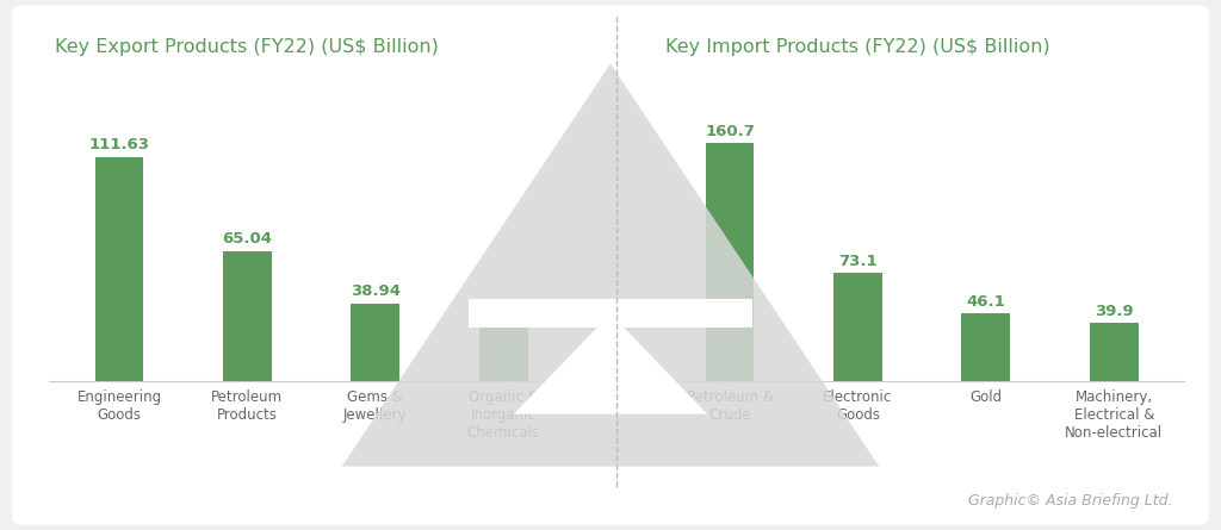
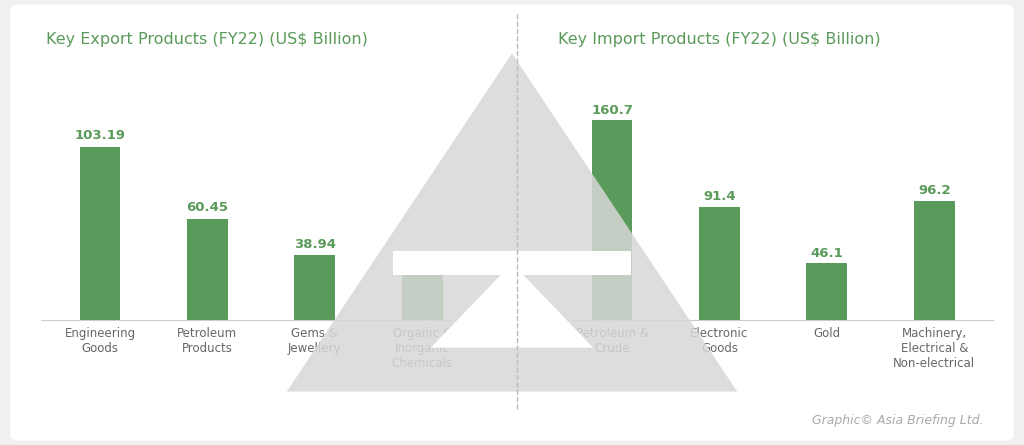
Engineering Goods: 111.63 -> 103.19
Petroleum Products: 65.04 -> 60.45
Electronic Goods: 73.1 -> 91.4
Machinery, Electrical & Non-electrical: 39.9 -> 96.2
